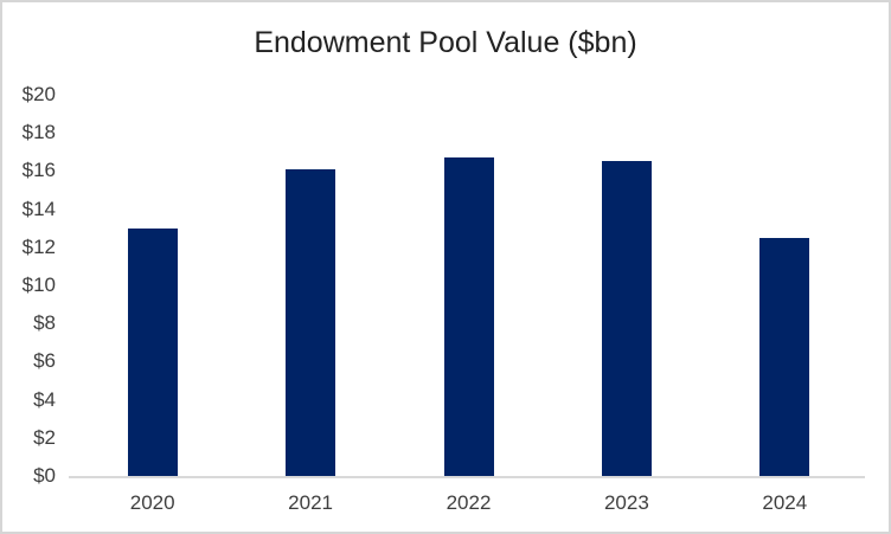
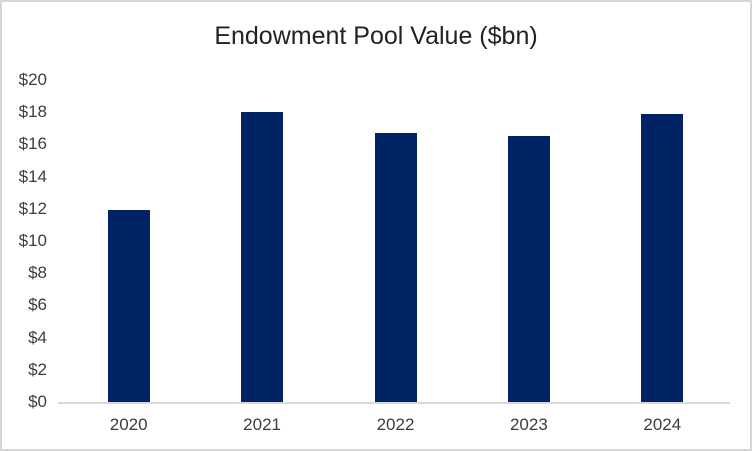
2020: $13.0 -> $11.9
2021: $16.1 -> $18.0
2024: $12.5 -> $17.9
